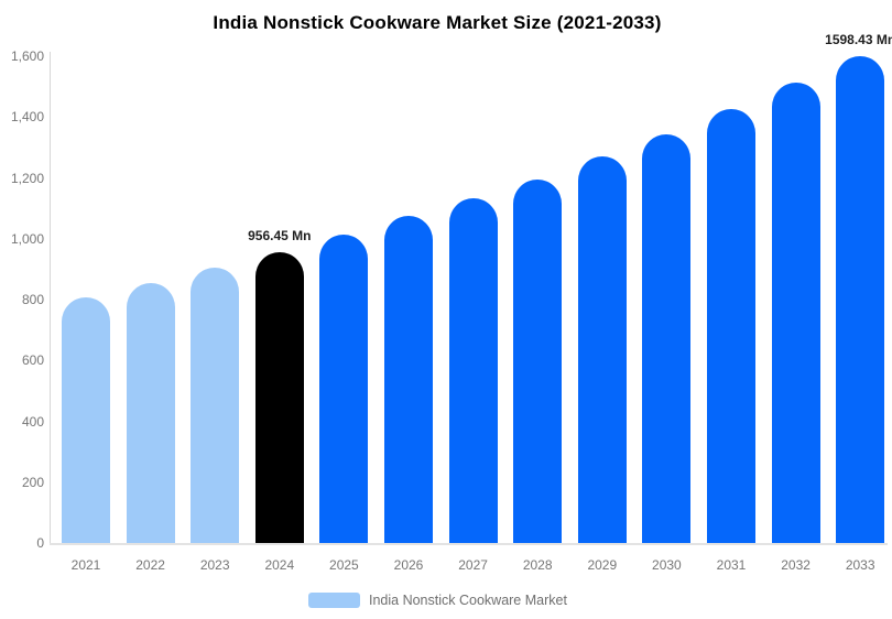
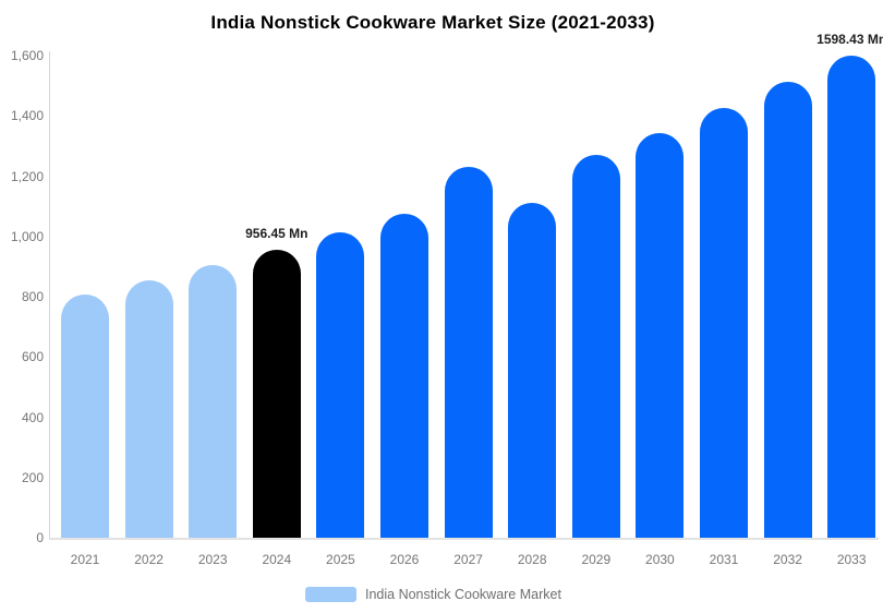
2027: 1130 -> 1230
2028: 1200 -> 1110
